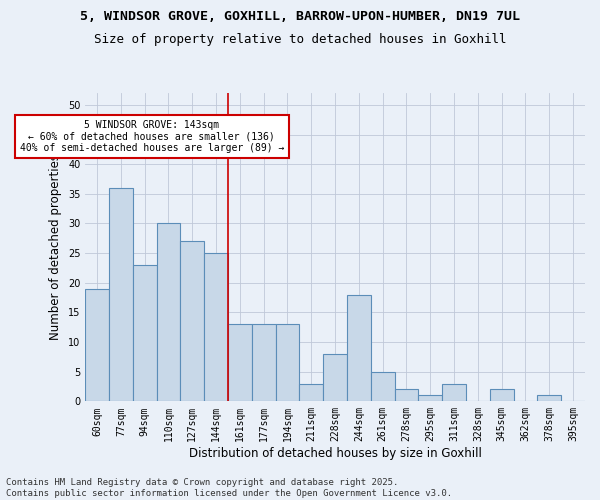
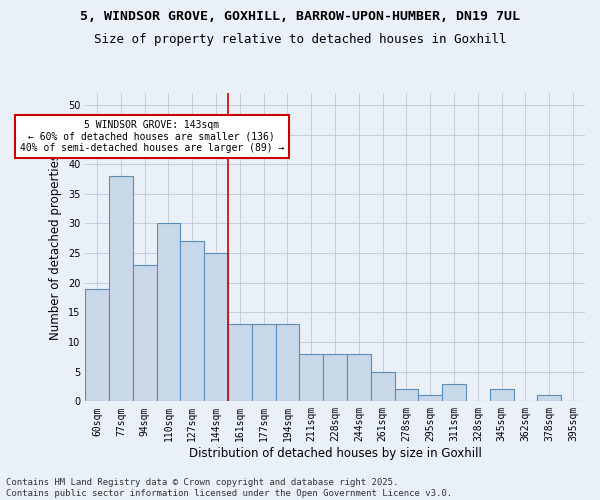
77sqm: 36 -> 38
211sqm: 3 -> 8
244sqm: 18 -> 8
